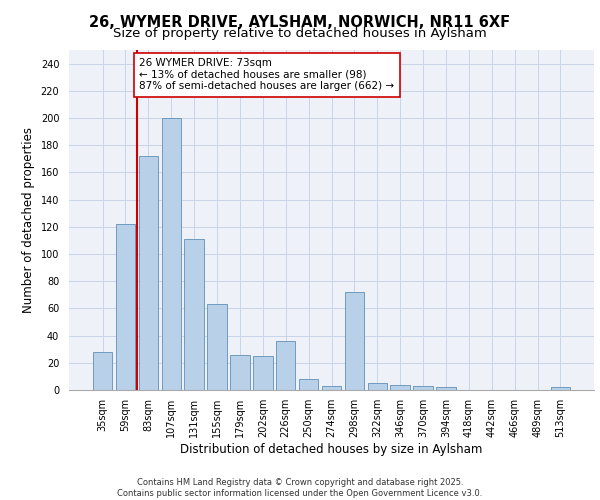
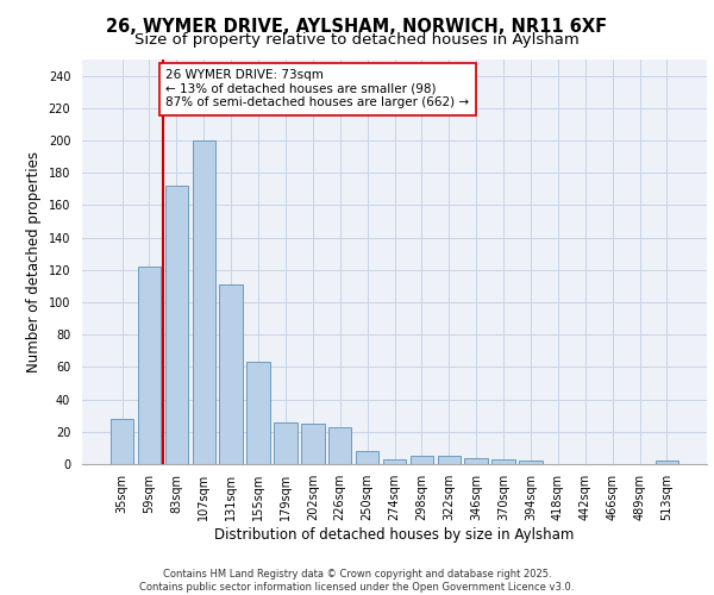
226sqm: 36 -> 23
298sqm: 72 -> 5
